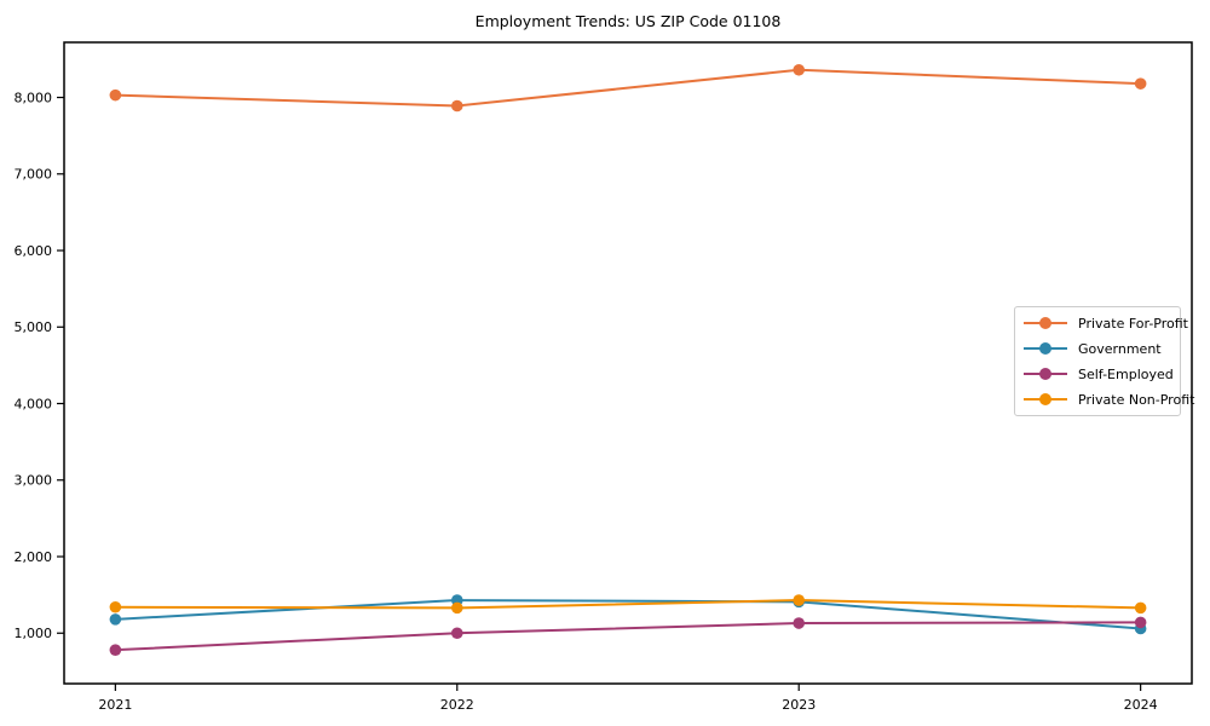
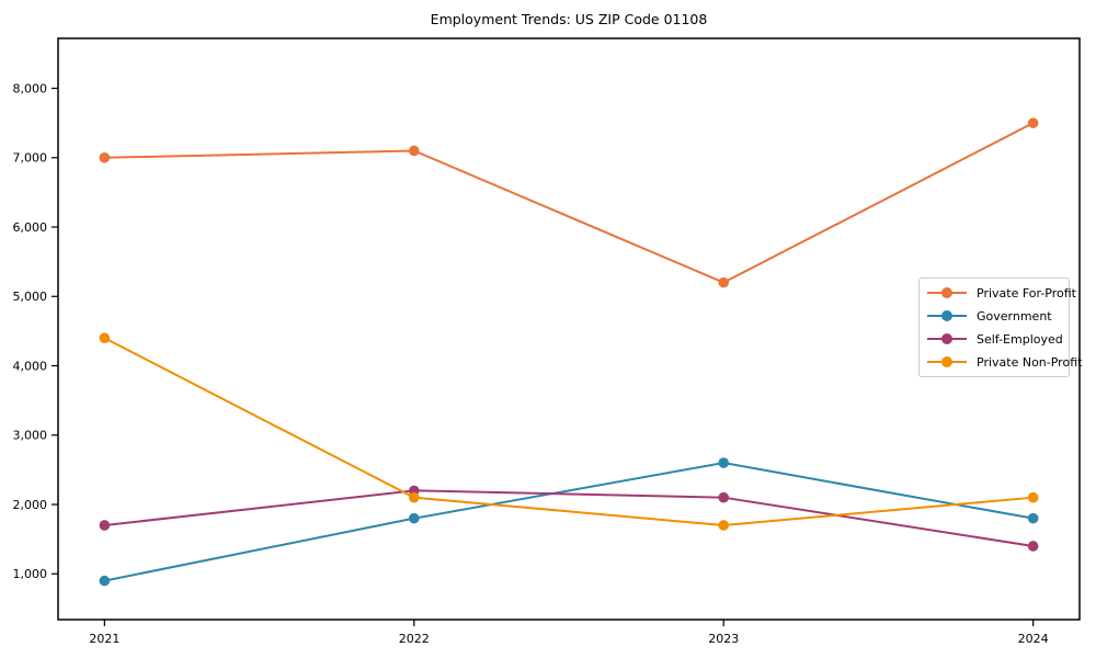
Private For-Profit/2021: 8000 -> 7000
Government/2021: 1200 -> 900
Self-Employed/2021: 800 -> 1700
Private Non-Profit/2021: 1300 -> 4400
Private For-Profit/2022: 7900 -> 7100
Government/2022: 1400 -> 1800
Self-Employed/2022: 1000 -> 2200
Private Non-Profit/2022: 1300 -> 2100
Private For-Profit/2023: 8400 -> 5200
Government/2023: 1400 -> 2600
Self-Employed/2023: 1100 -> 2100
Private Non-Profit/2023: 1400 -> 1700
Private For-Profit/2024: 8200 -> 7500
Government/2024: 1100 -> 1800
Self-Employed/2024: 1100 -> 1400
Private Non-Profit/2024: 1300 -> 2100
